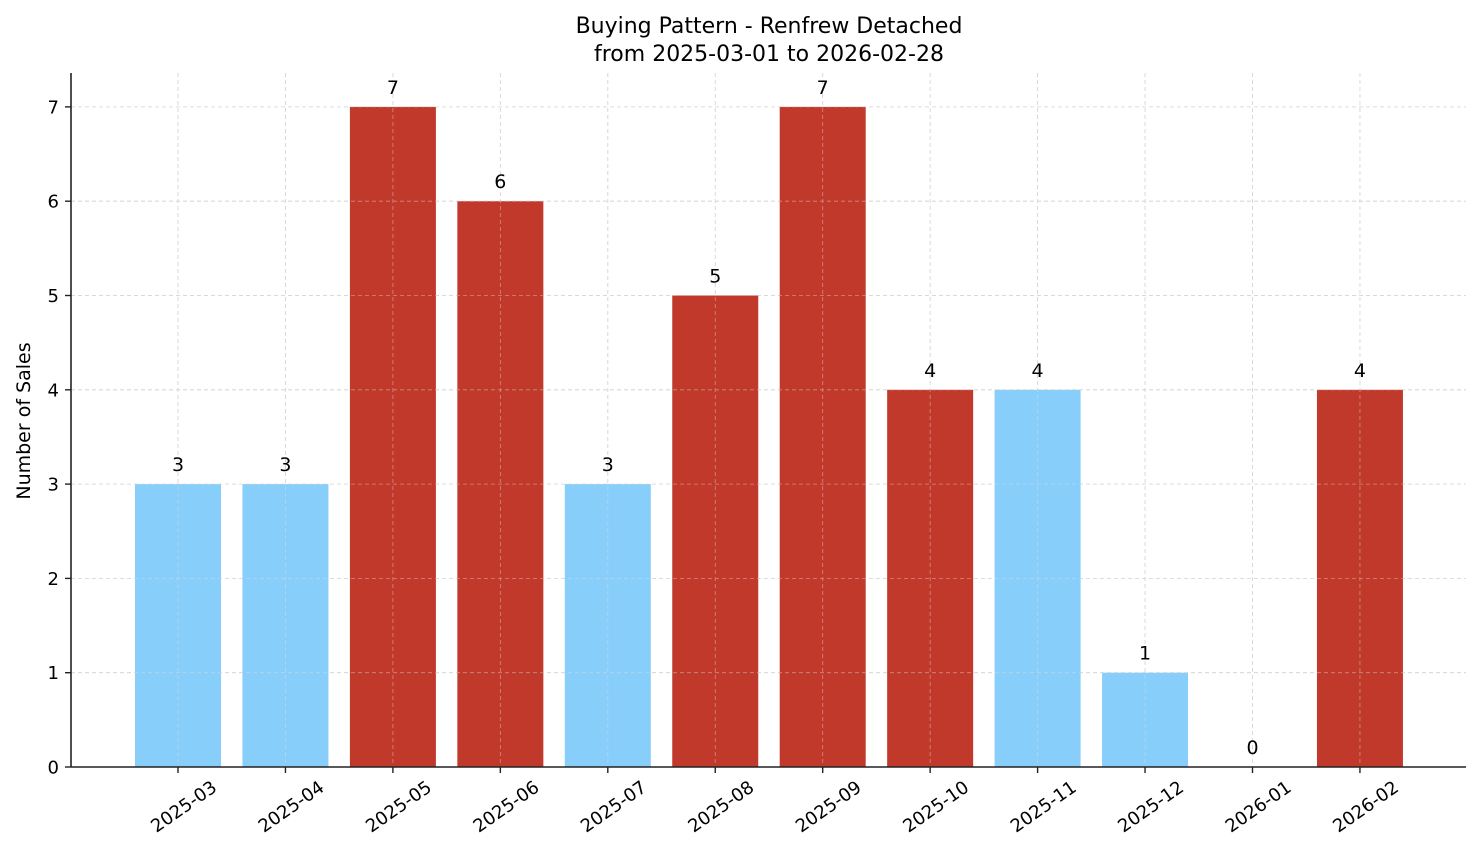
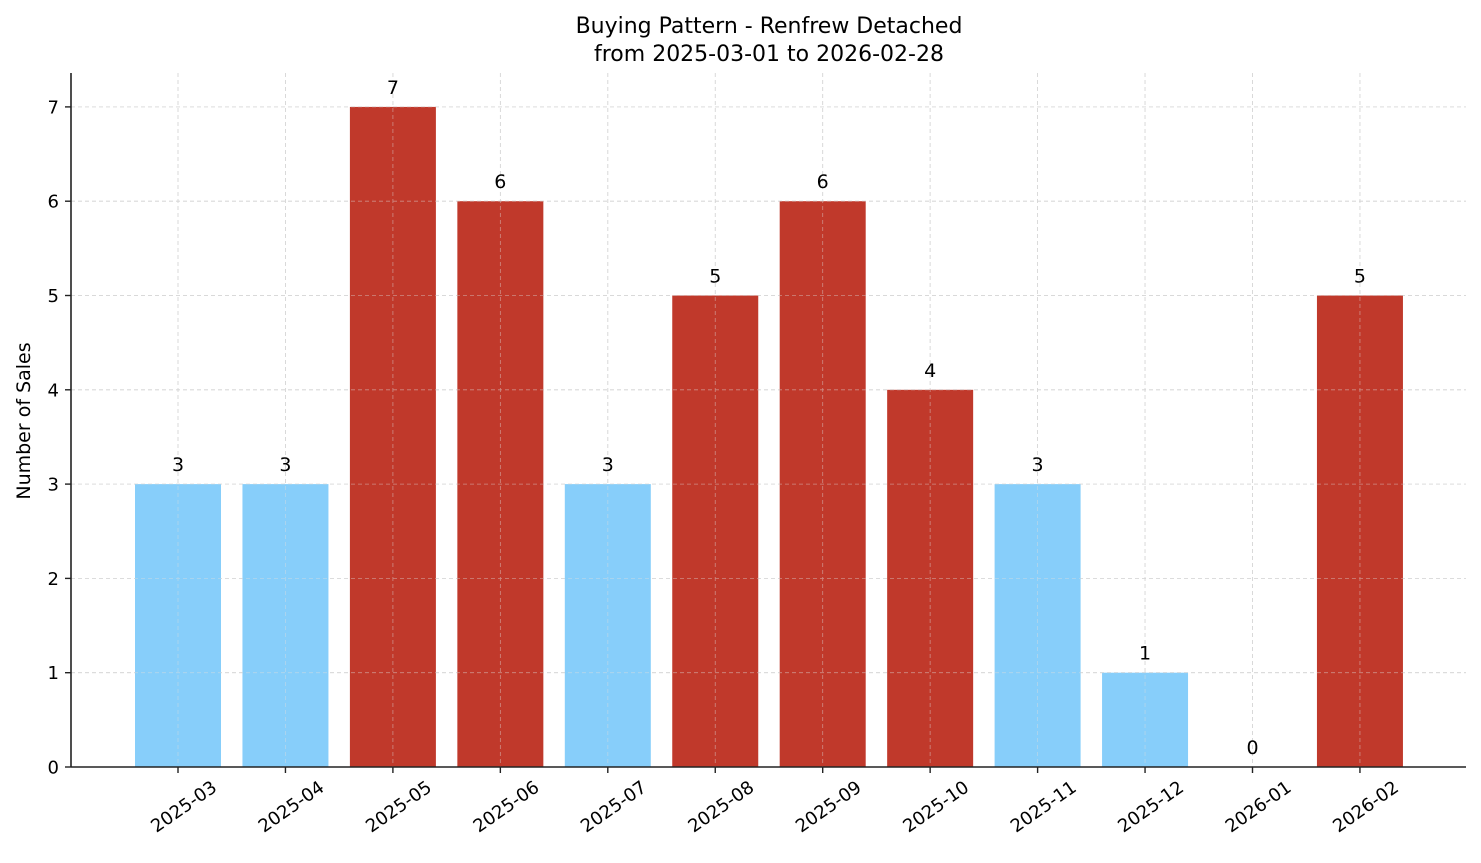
2025-09: 7 -> 6
2025-11: 4 -> 3
2026-02: 4 -> 5
